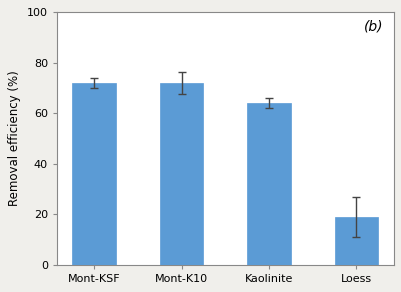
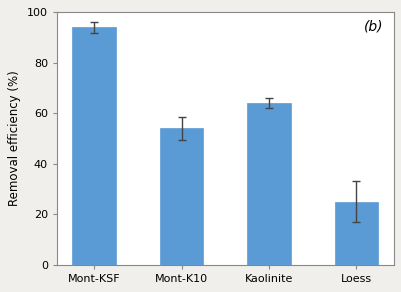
Mont-KSF: 72 -> 94
Mont-K10: 72 -> 54
Loess: 19 -> 25
